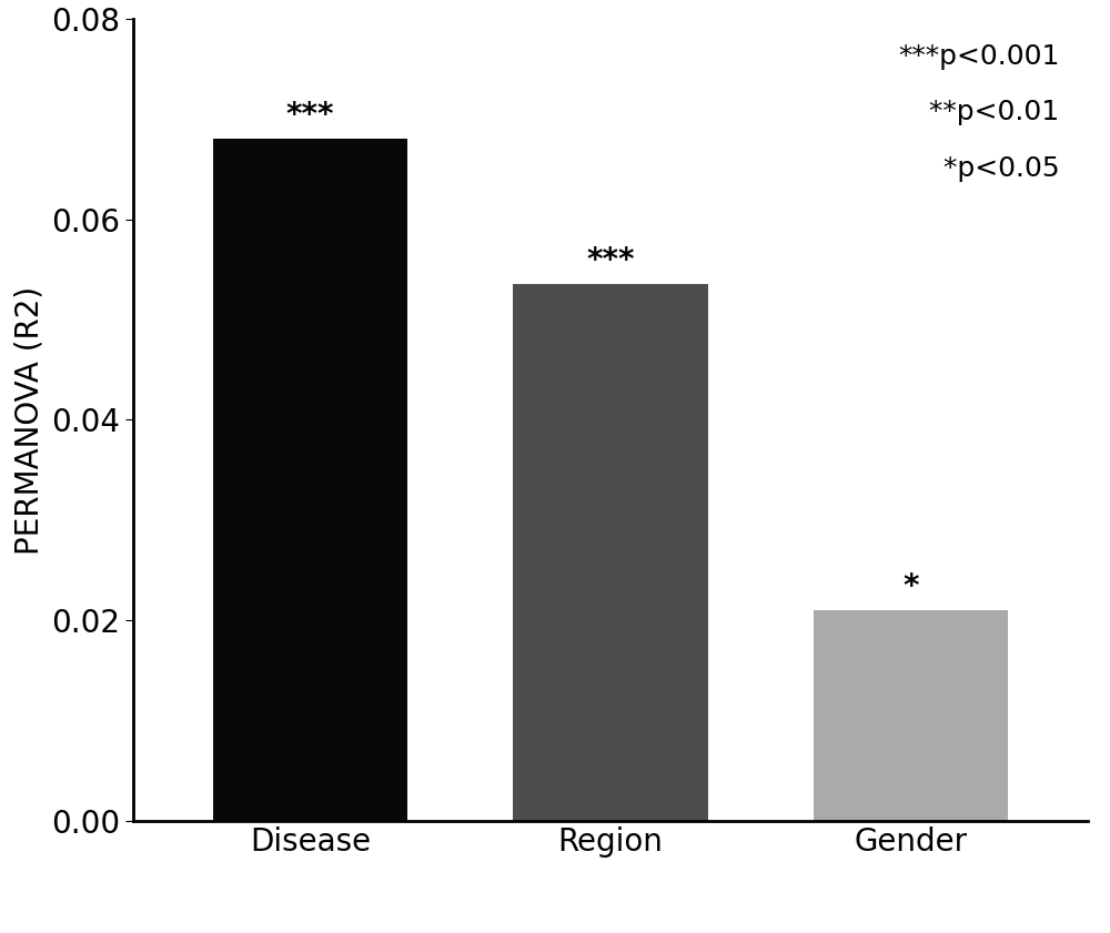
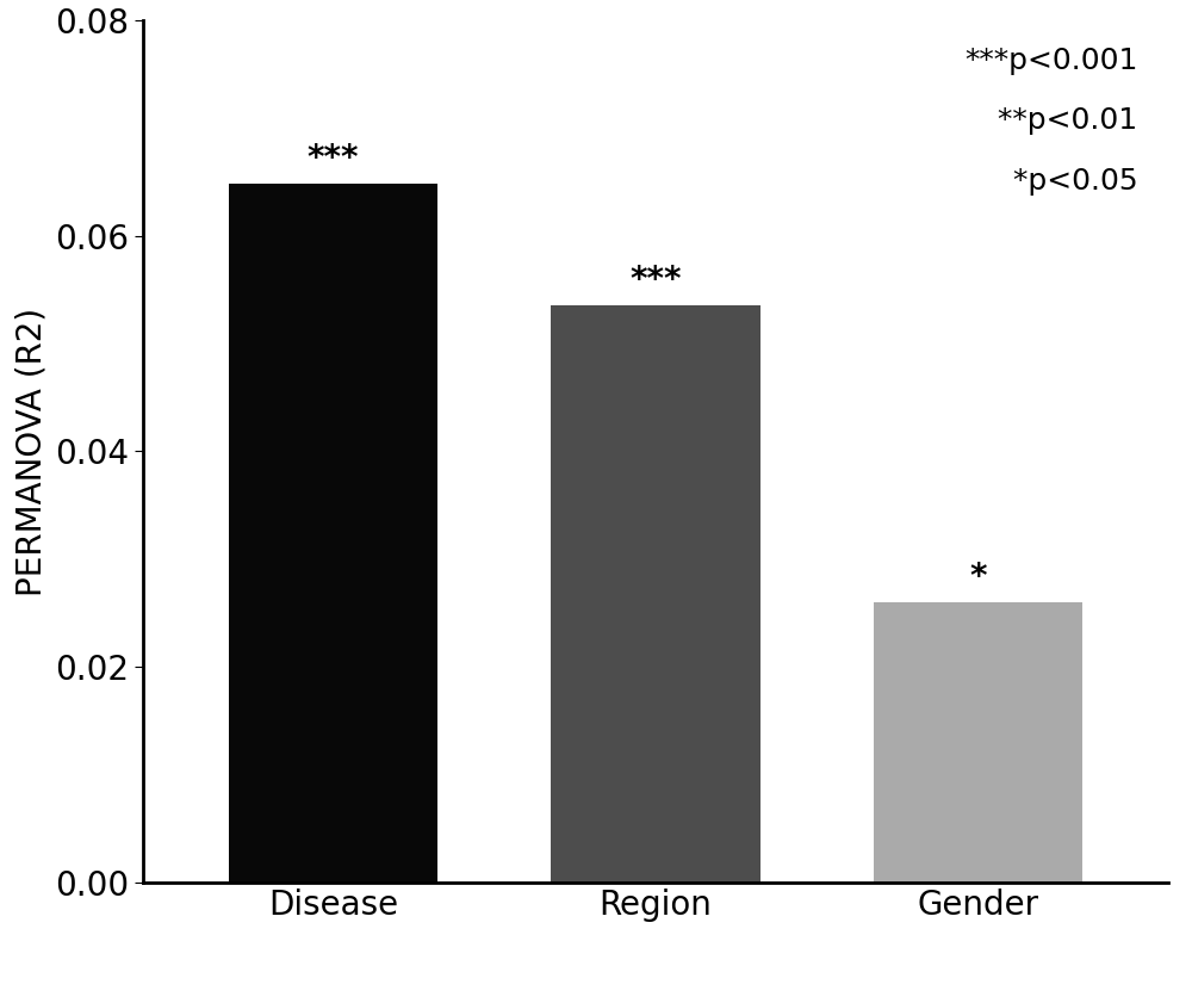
Disease: 0.0680 -> 0.0648
Gender: 0.0210 -> 0.0260
